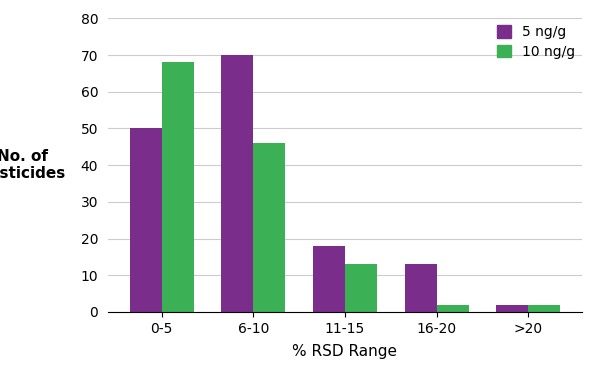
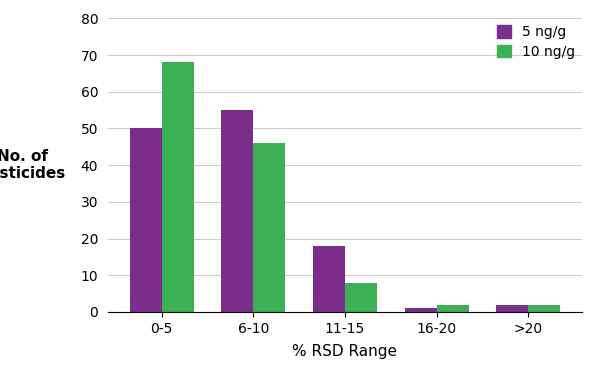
5 ng/g/6-10: 70 -> 55
10 ng/g/11-15: 13 -> 8
5 ng/g/16-20: 13 -> 1
